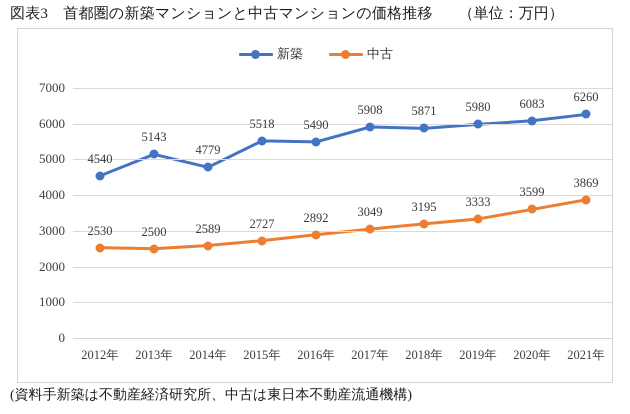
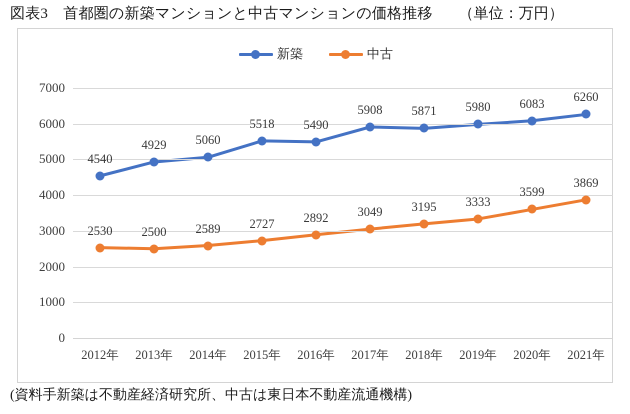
新築/2013年: 5143 -> 4929
新築/2014年: 4779 -> 5060
